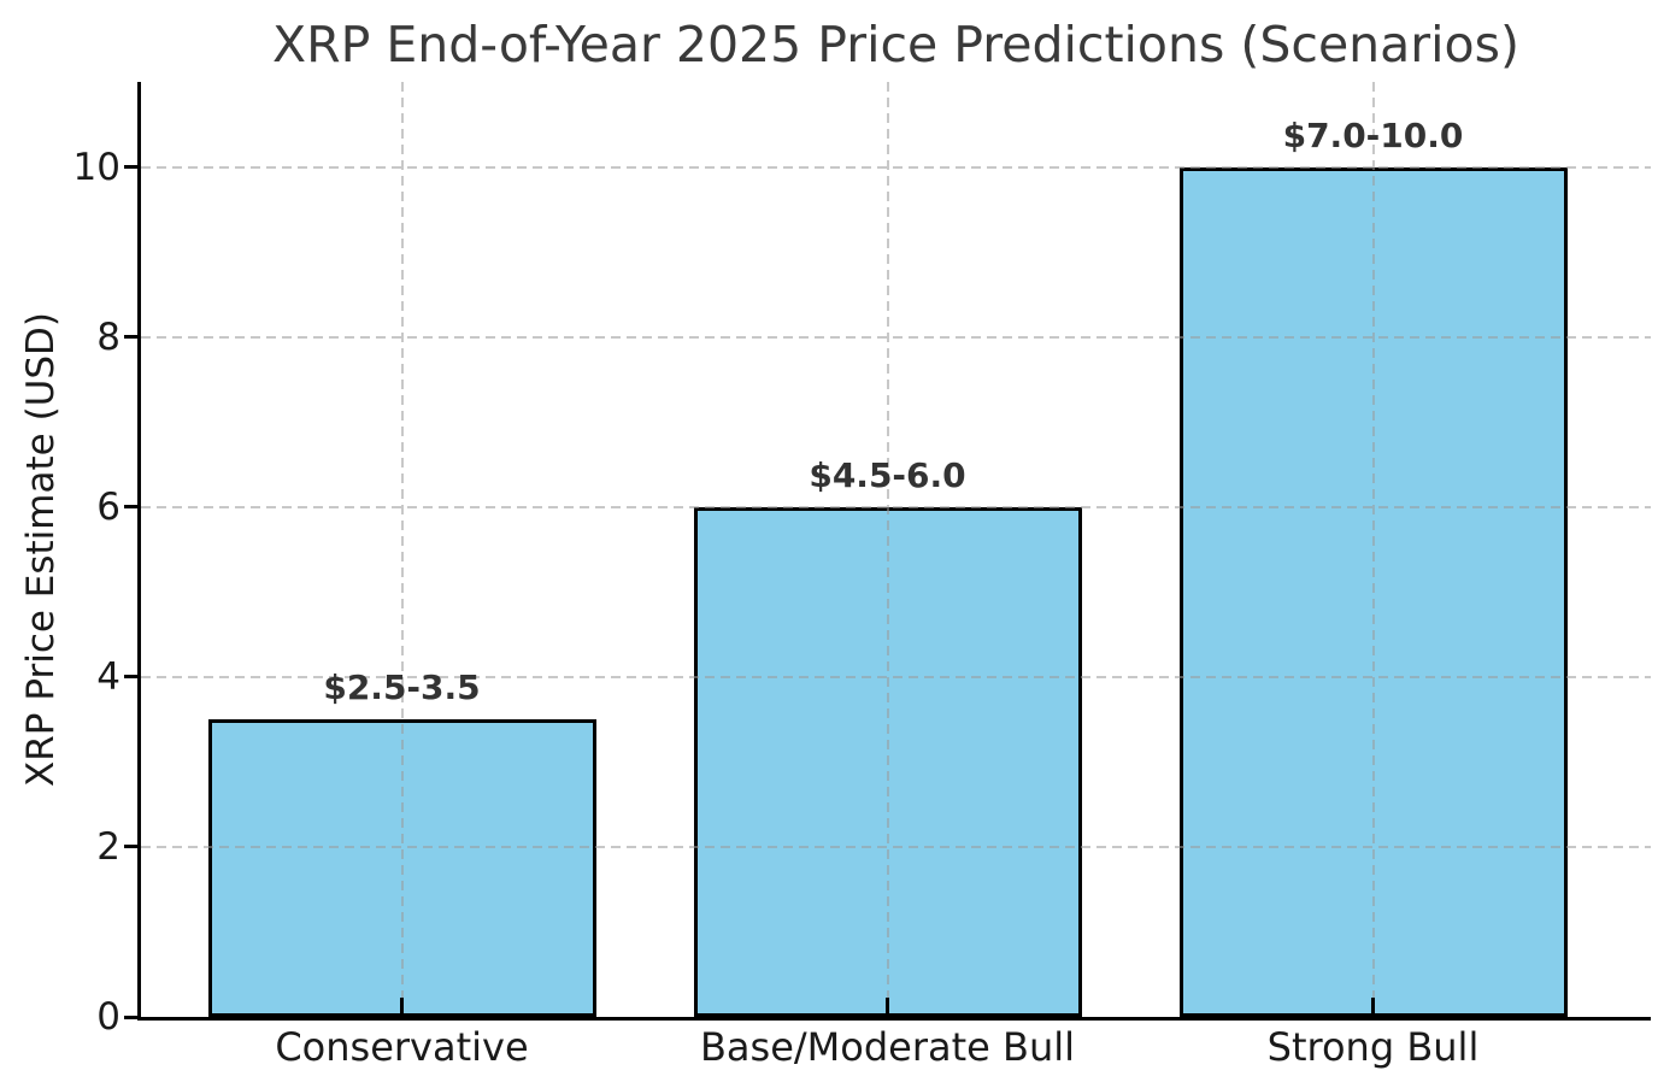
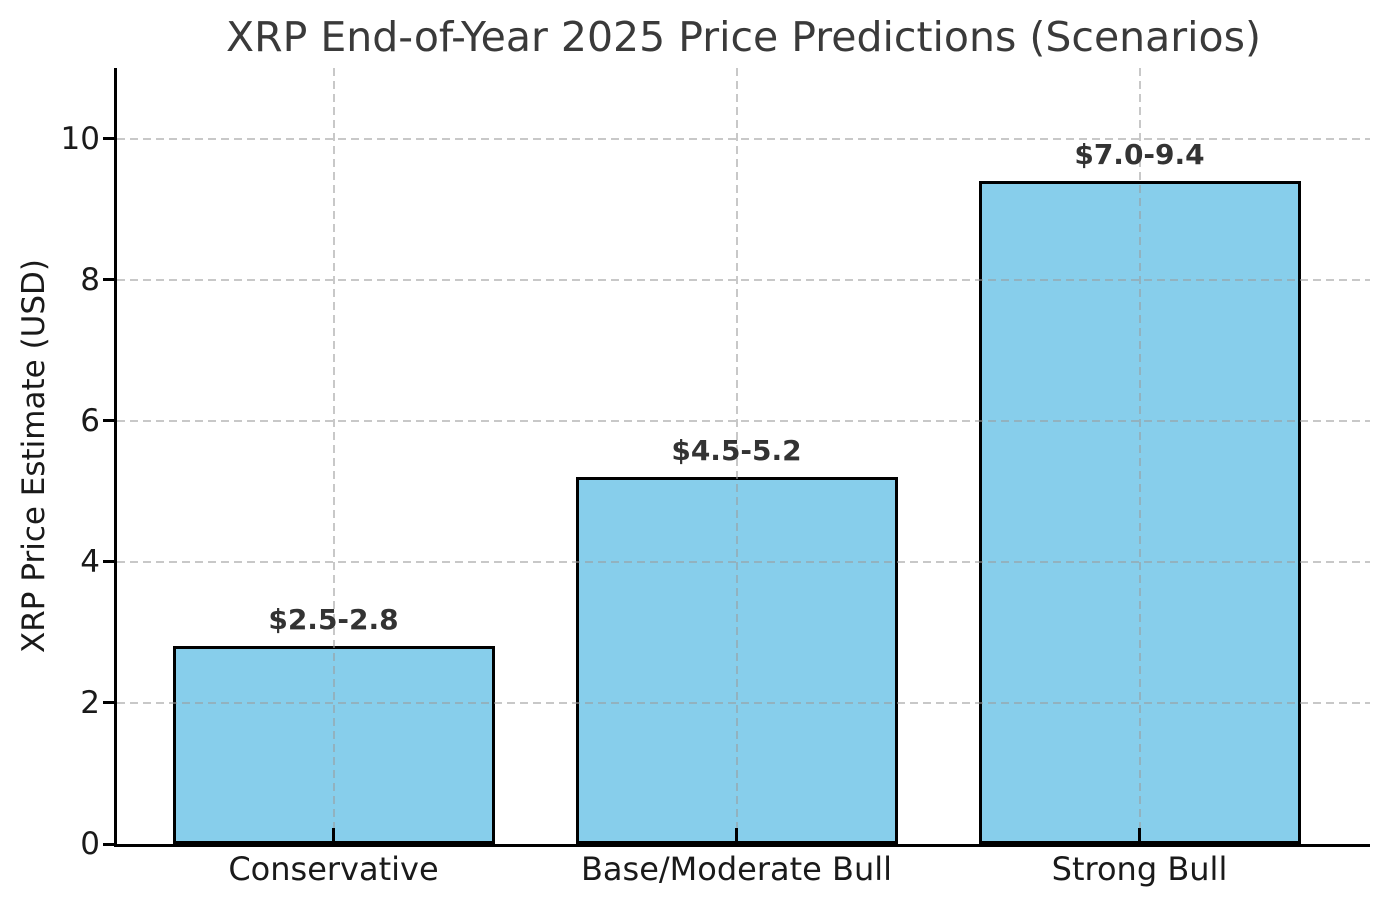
Conservative: 3.5 -> 2.8
Base/Moderate Bull: 6.0 -> 5.2
Strong Bull: 10.0 -> 9.4
